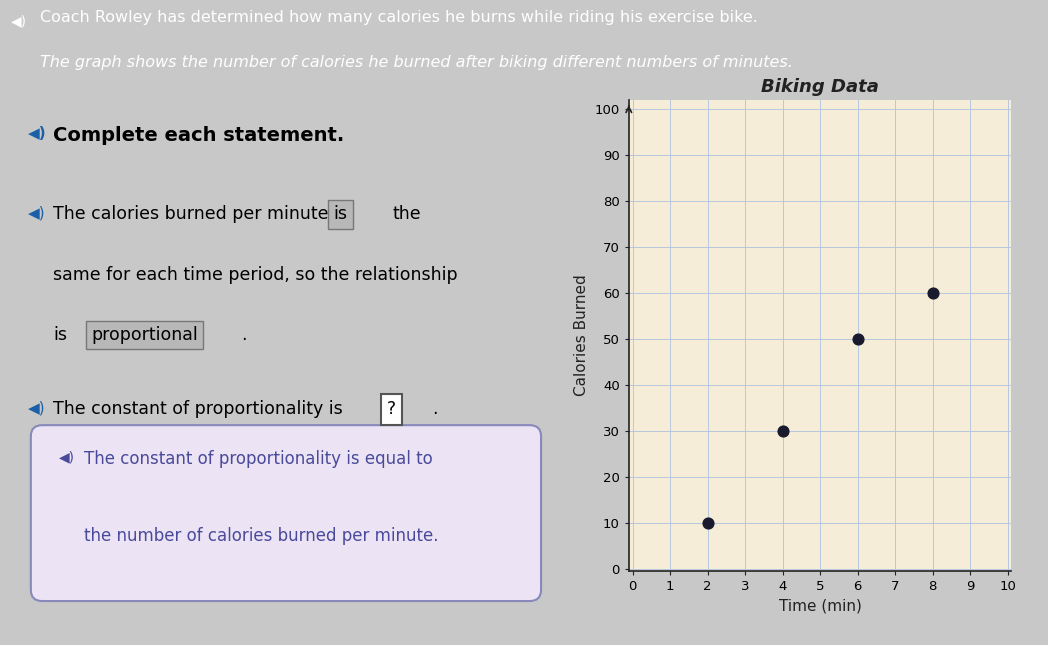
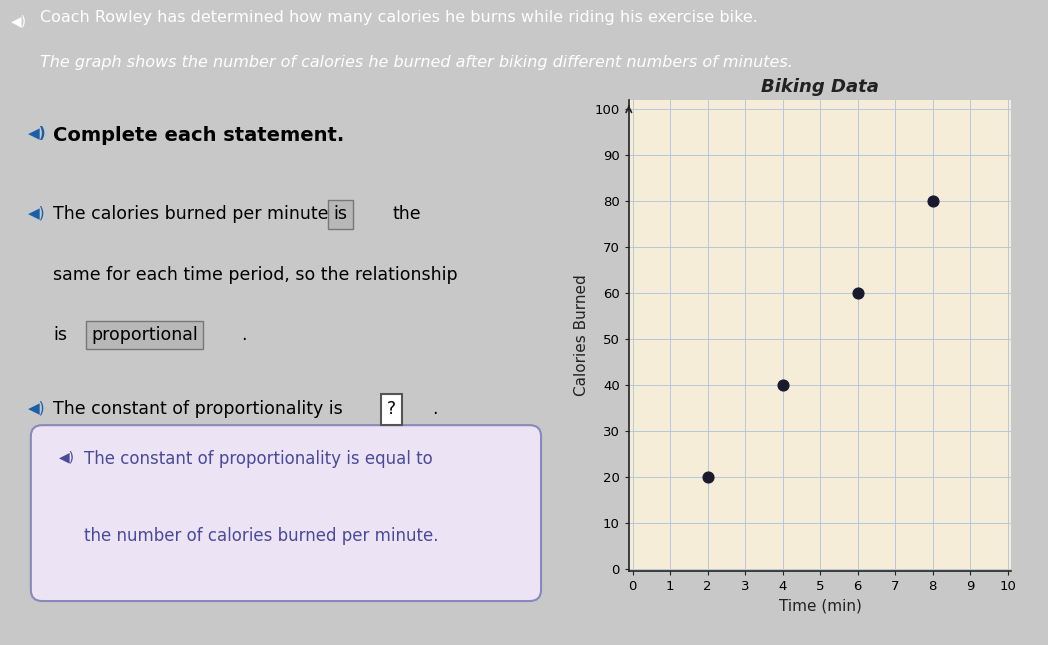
2: 10 -> 20
4: 30 -> 40
6: 50 -> 60
8: 60 -> 80
